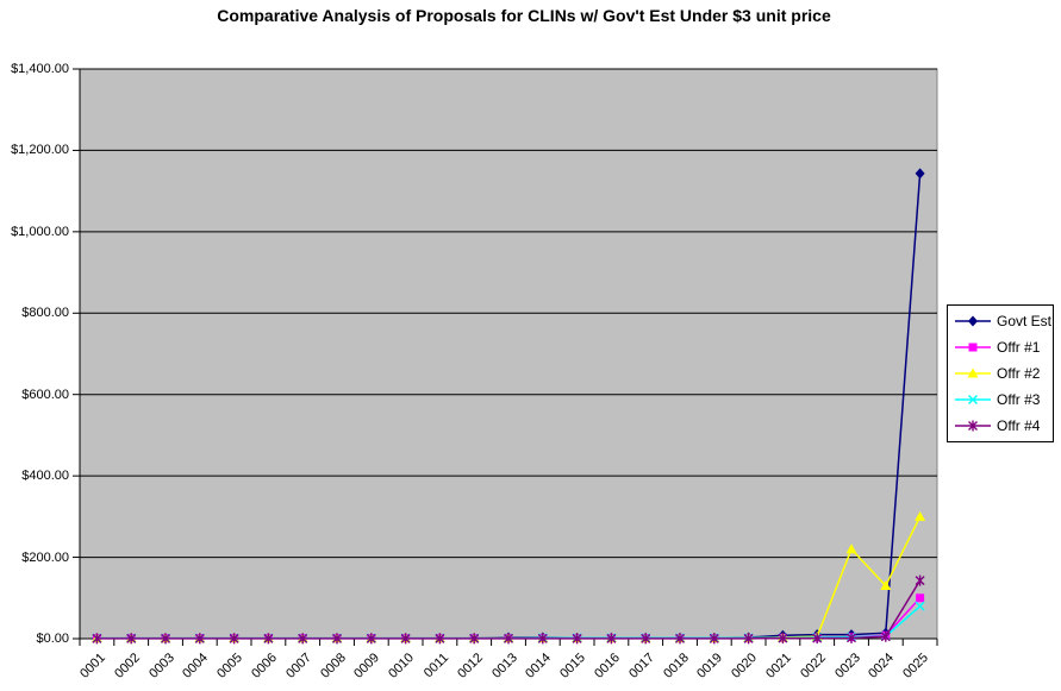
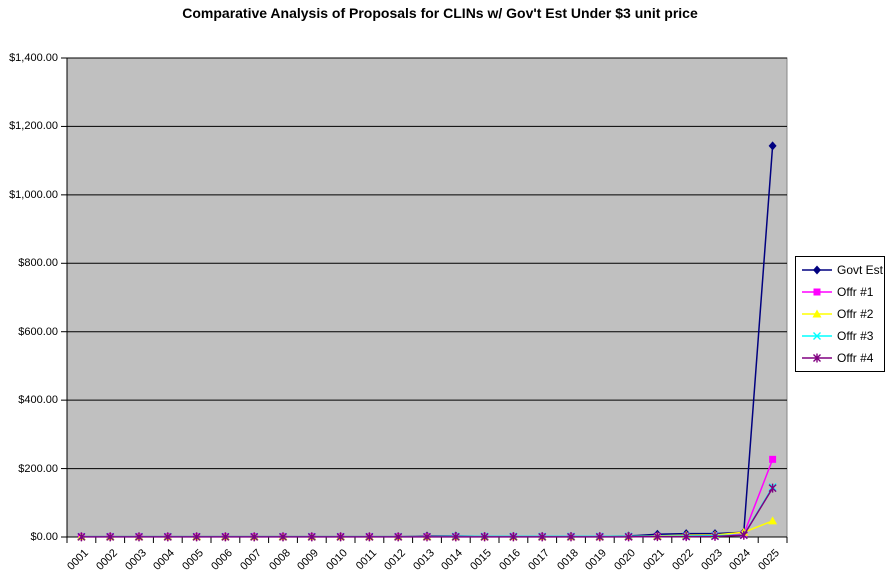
Offr #2/0023: $220 -> $10
Offr #2/0024: $130 -> $10
Offr #1/0025: $100 -> $230
Offr #2/0025: $300 -> $50
Offr #3/0025: $80 -> $150
